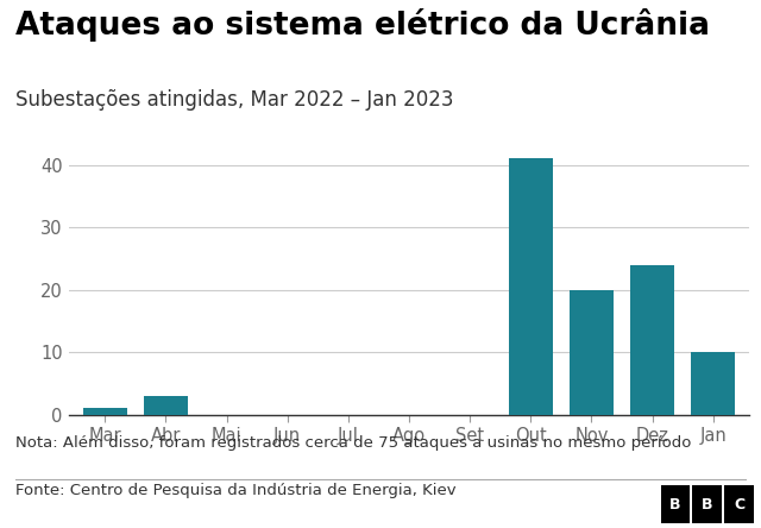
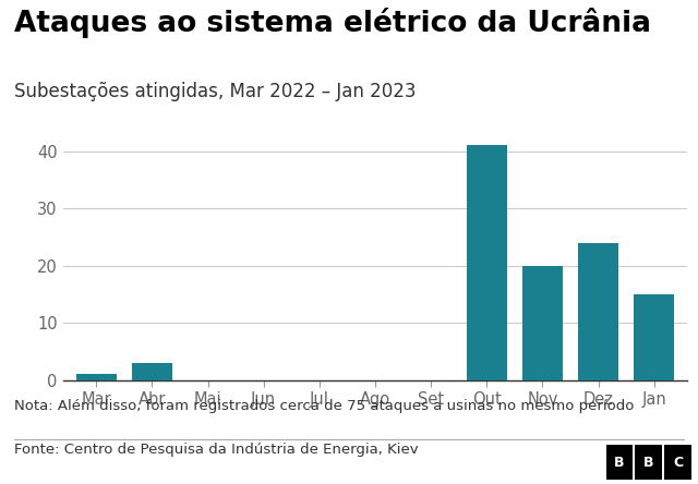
Jan: 10 -> 15
